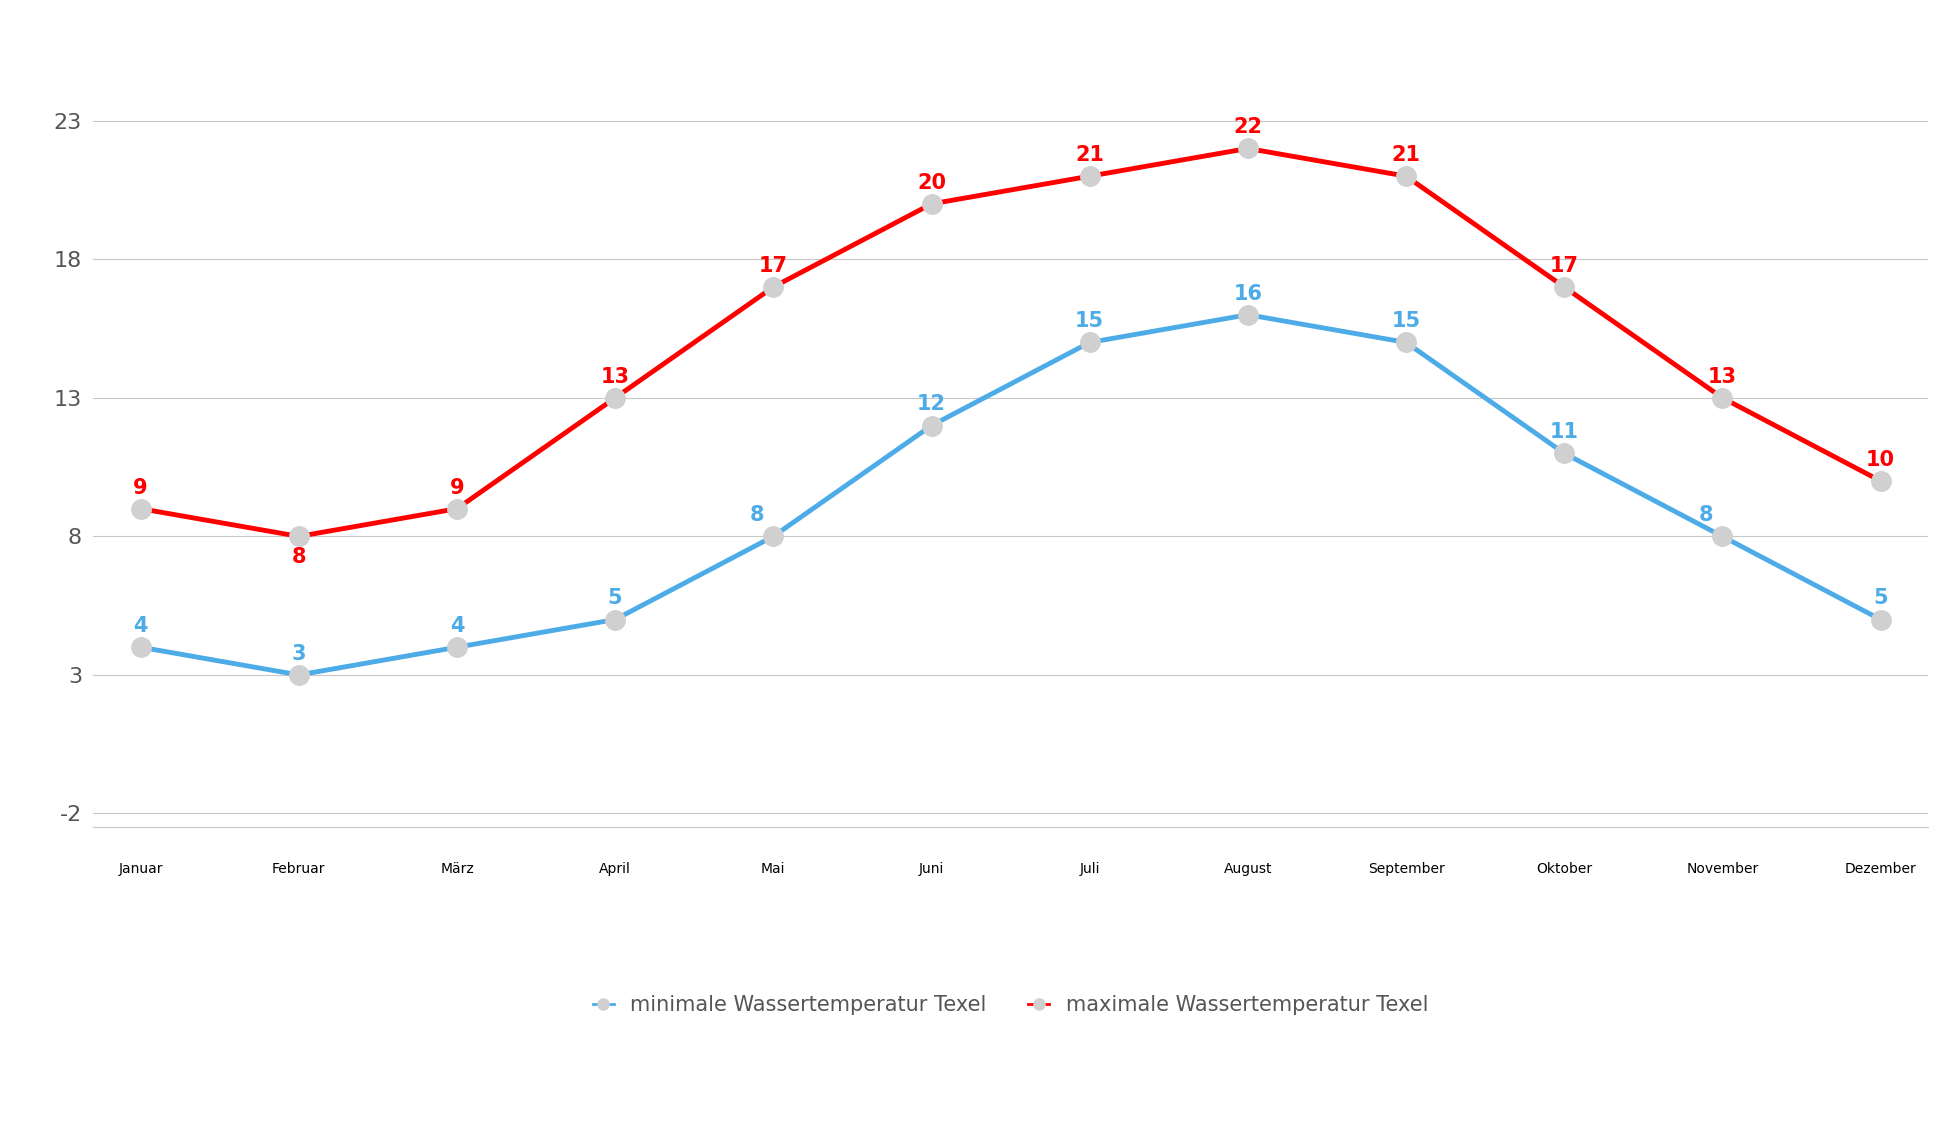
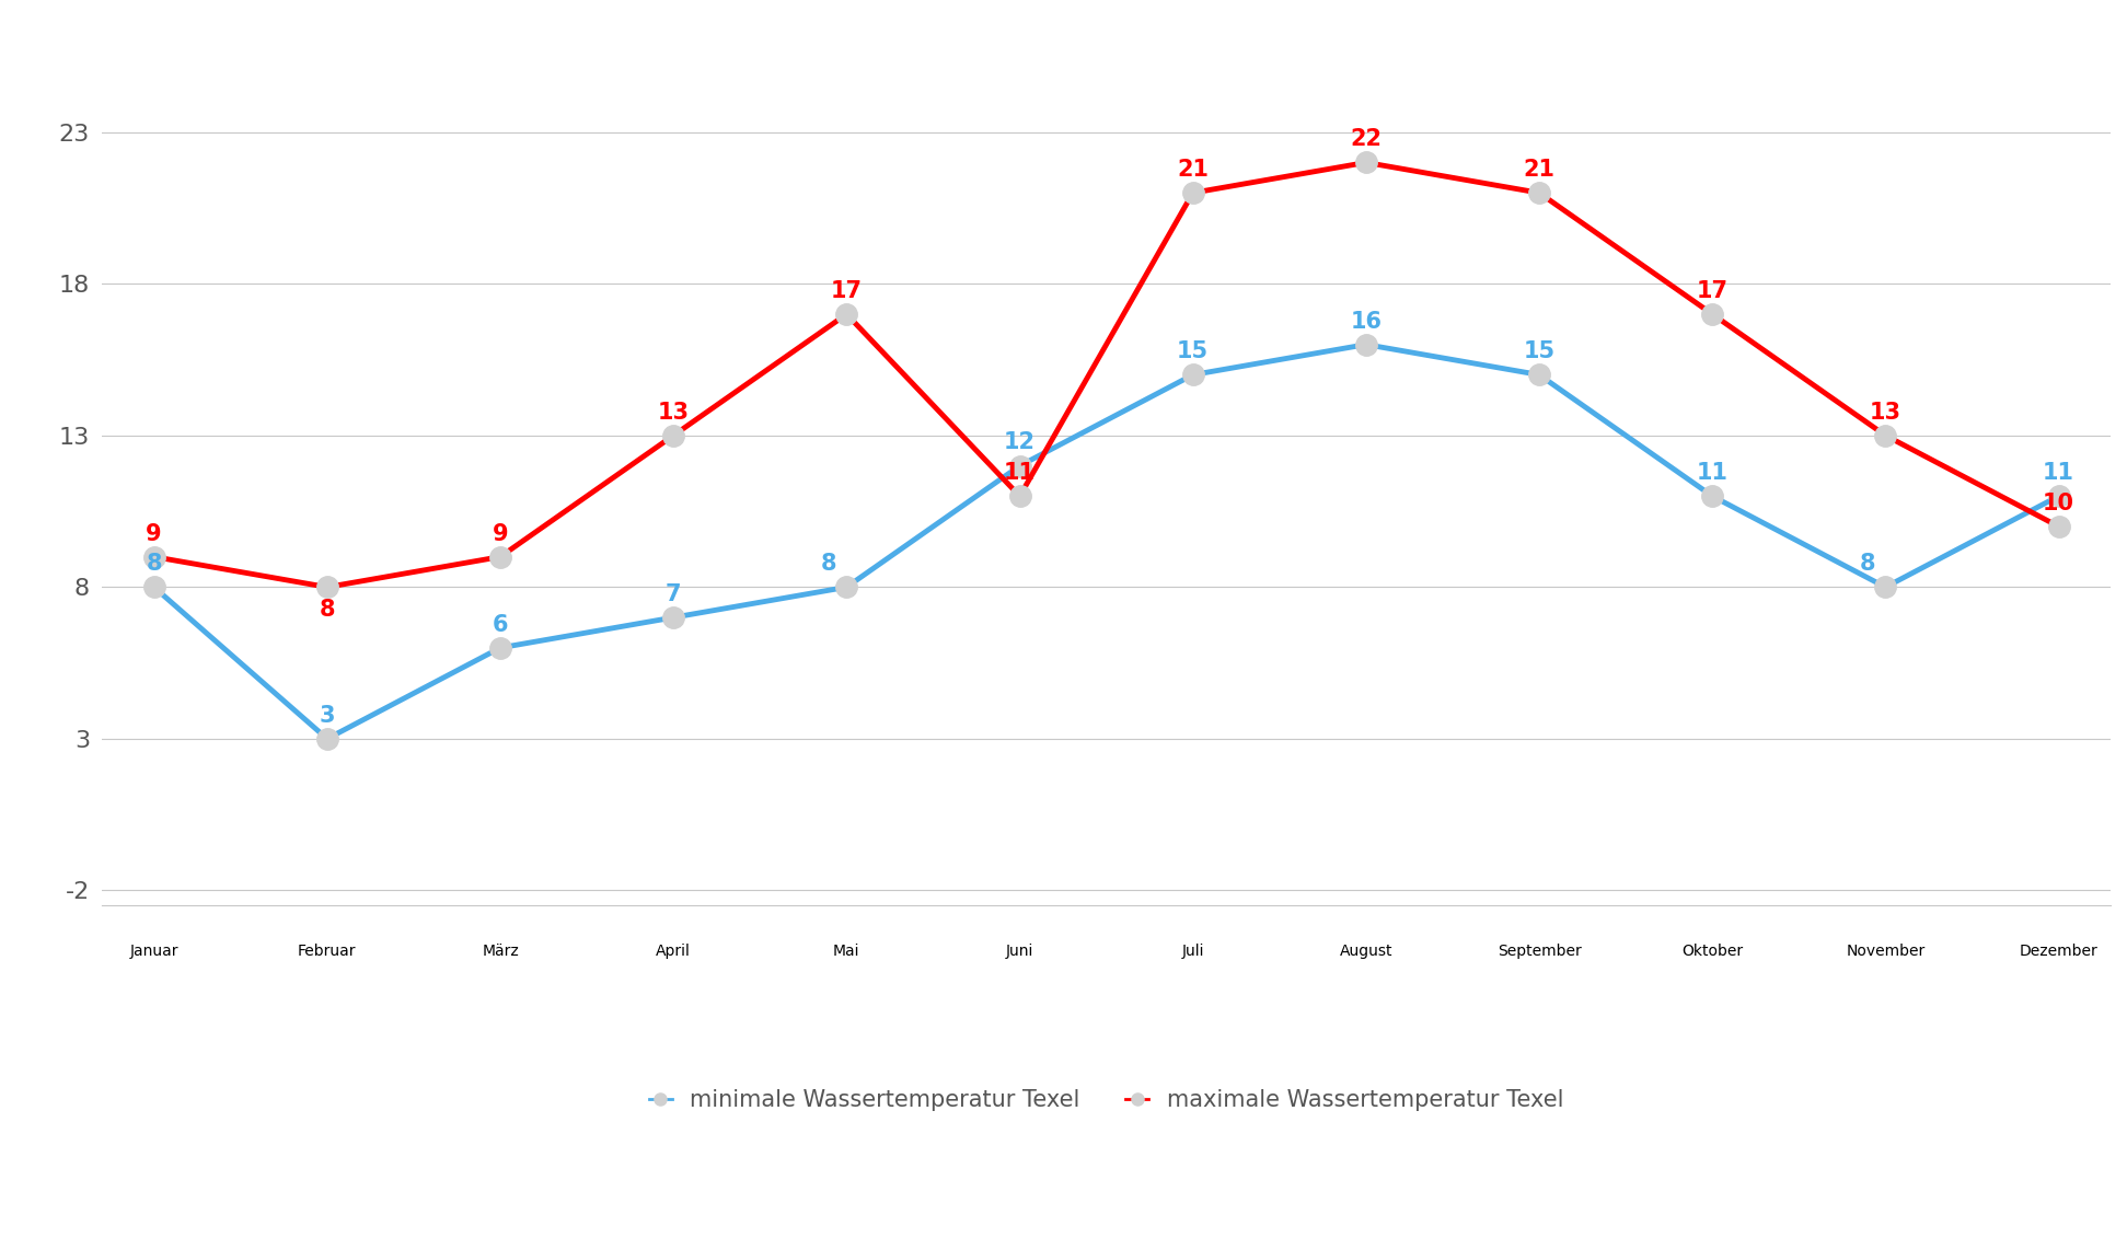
minimale Wassertemperatur Texel/Januar: 4 -> 8
minimale Wassertemperatur Texel/März: 4 -> 6
minimale Wassertemperatur Texel/April: 5 -> 7
maximale Wassertemperatur Texel/Juni: 20 -> 11
minimale Wassertemperatur Texel/Dezember: 5 -> 11
